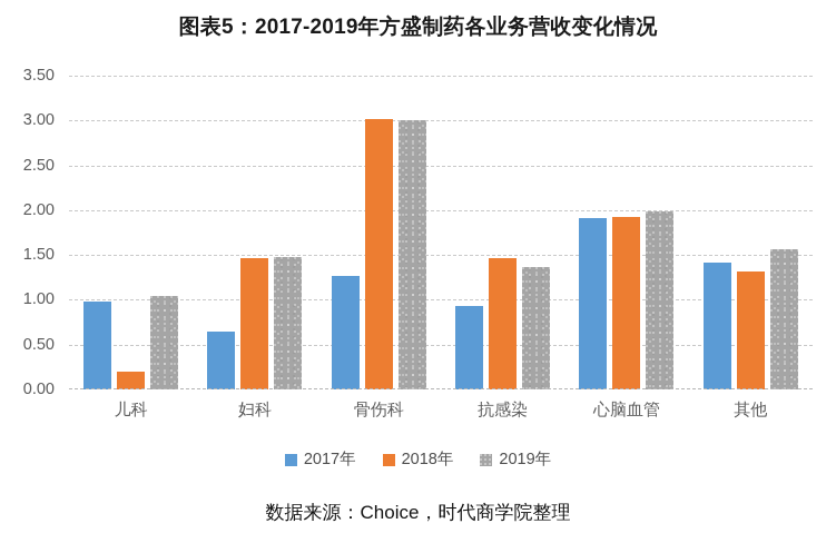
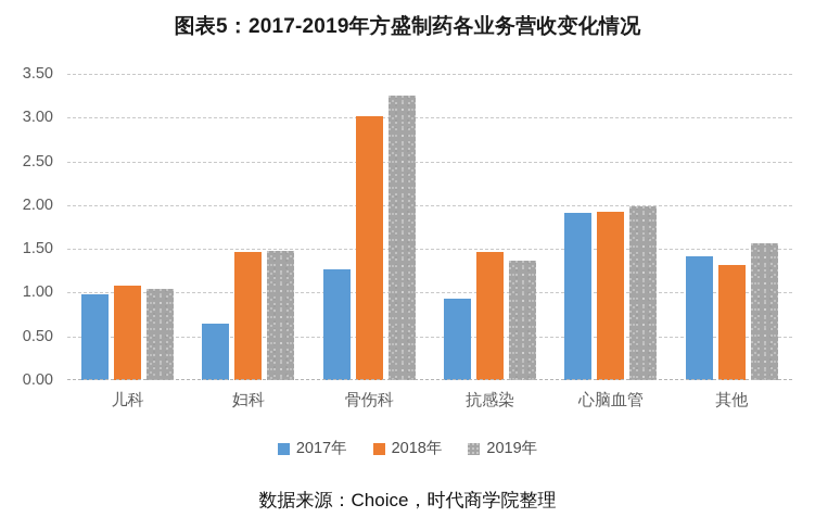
2018年/儿科: 0.2 -> 1.1
2019年/骨伤科: 3.0 -> 3.2
